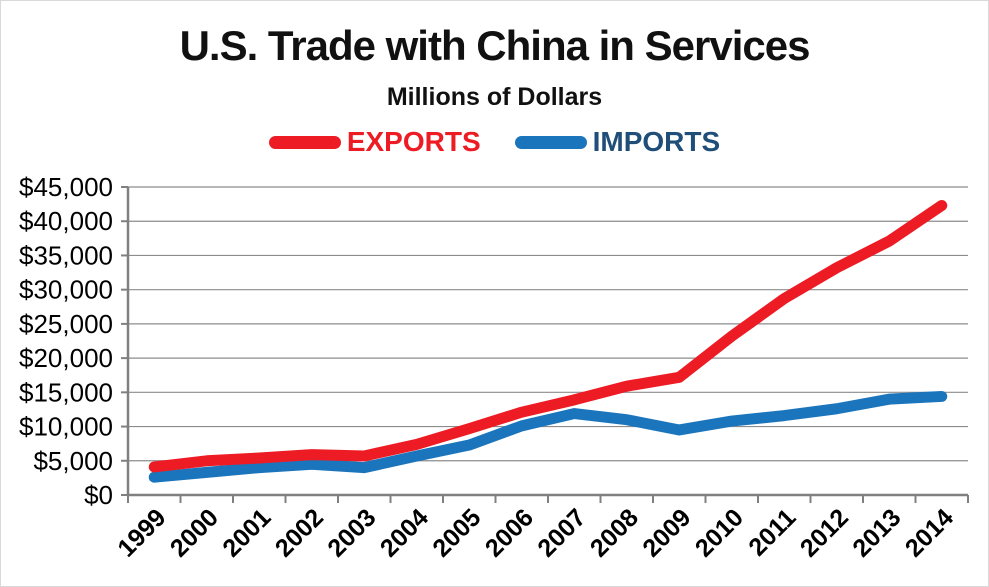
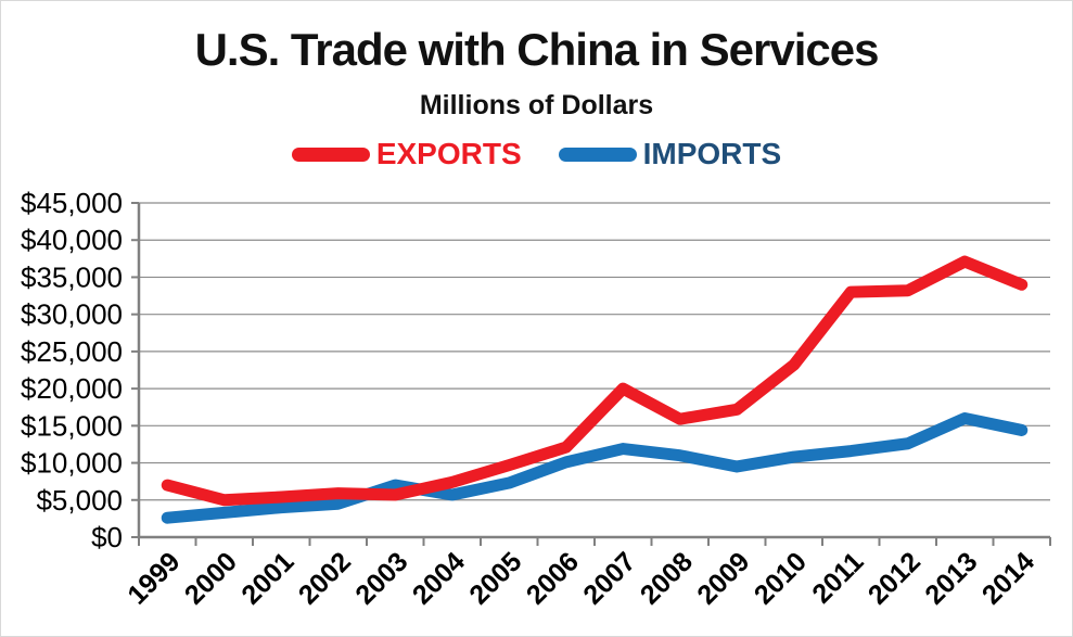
EXPORTS/1999: $4000 -> $7000
IMPORTS/2003: $4000 -> $7000
EXPORTS/2007: $14000 -> $20000
EXPORTS/2011: $29000 -> $33000
IMPORTS/2013: $14000 -> $16000
EXPORTS/2014: $42000 -> $34000
